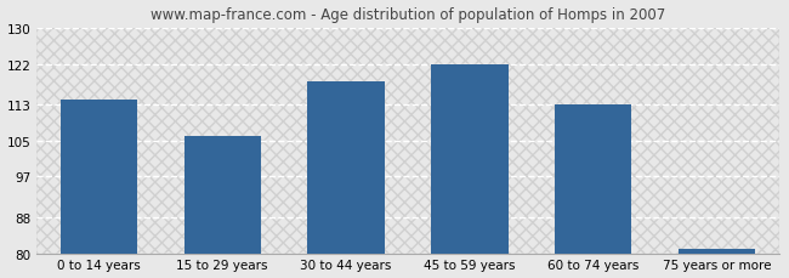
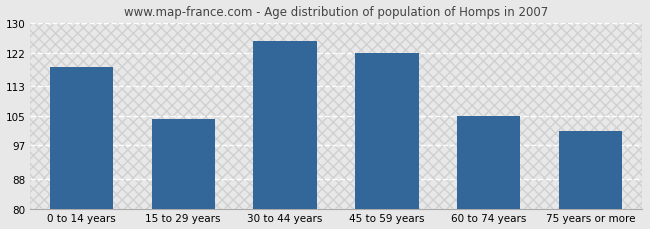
0 to 14 years: 114 -> 118
15 to 29 years: 106 -> 104
30 to 44 years: 118 -> 125
60 to 74 years: 113 -> 105
75 years or more: 81 -> 101
